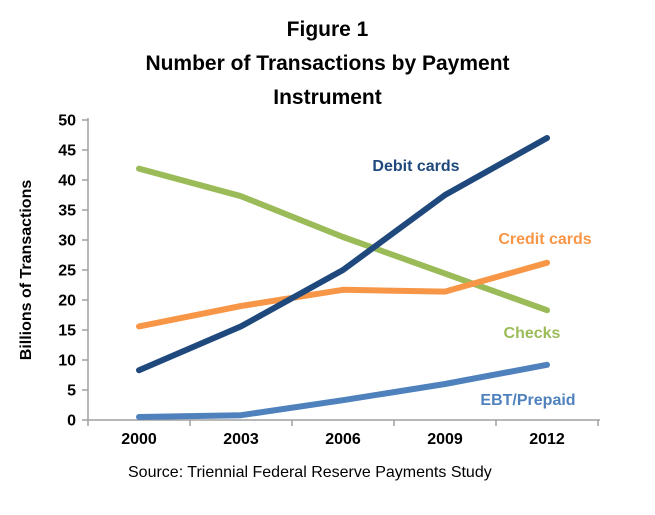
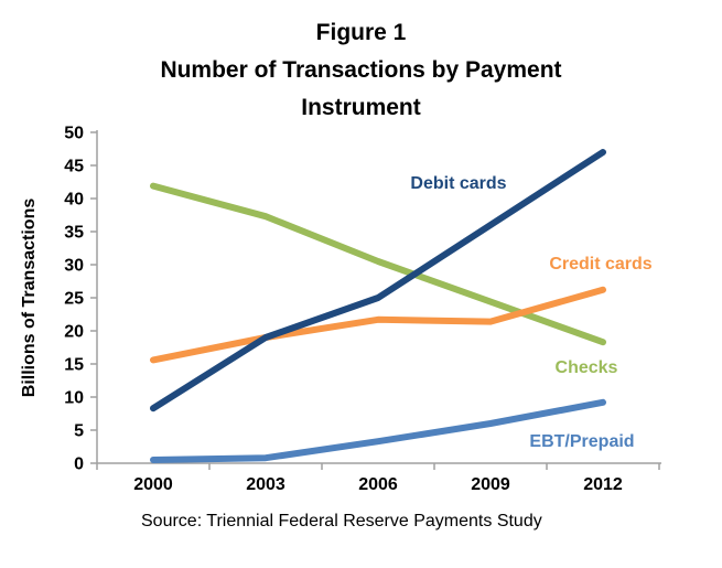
Debit cards/2003: 16 -> 19
Debit cards/2009: 38 -> 36
